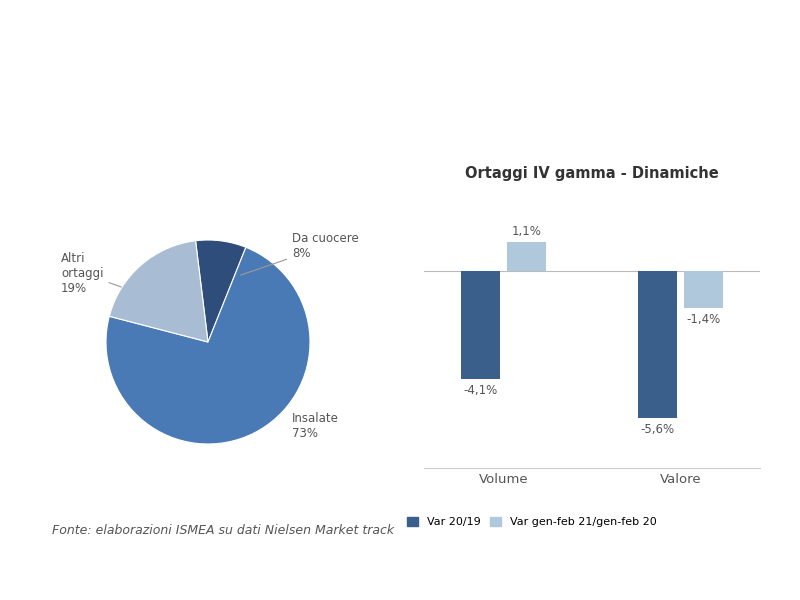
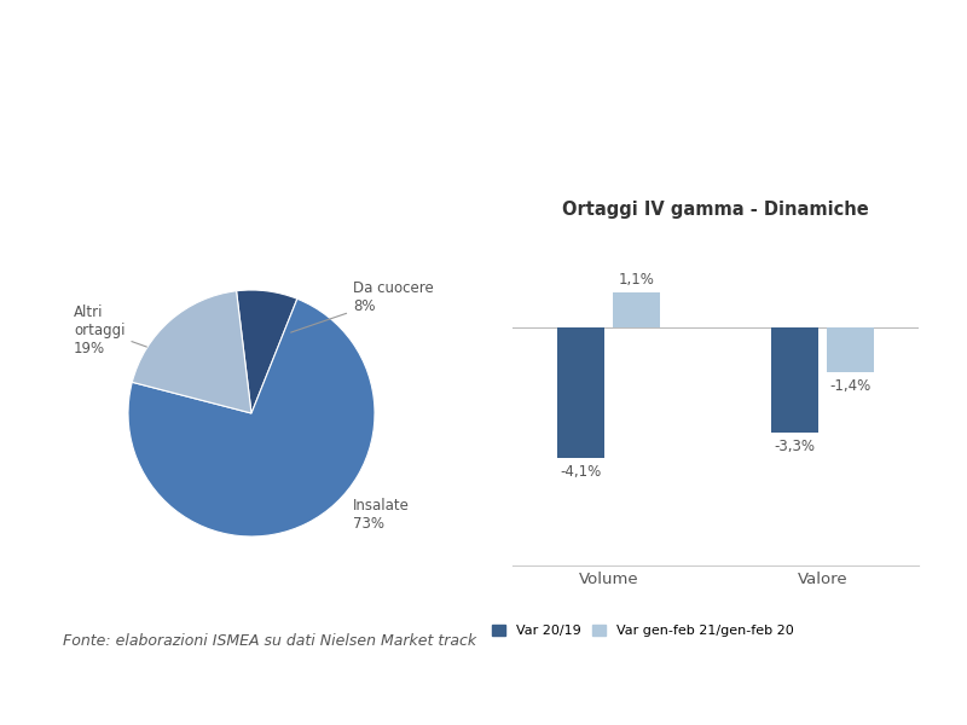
Var 20/19/Valore: -5,6% -> -3,3%
